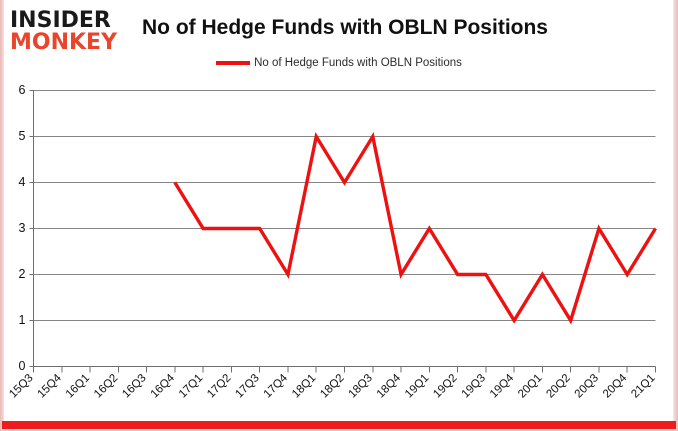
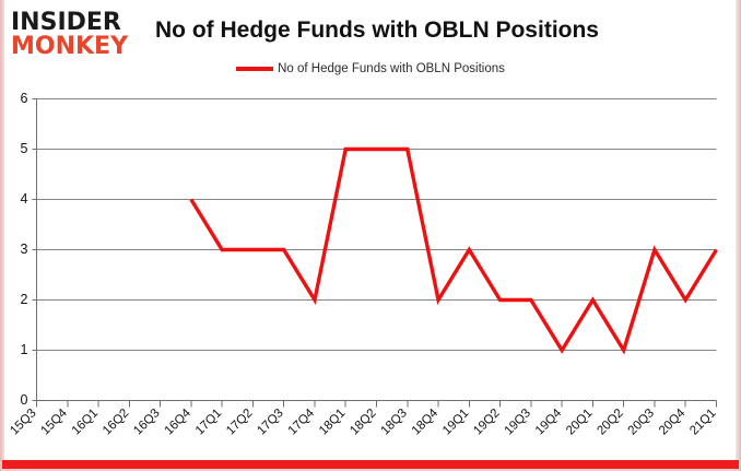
18Q2: 4 -> 5
